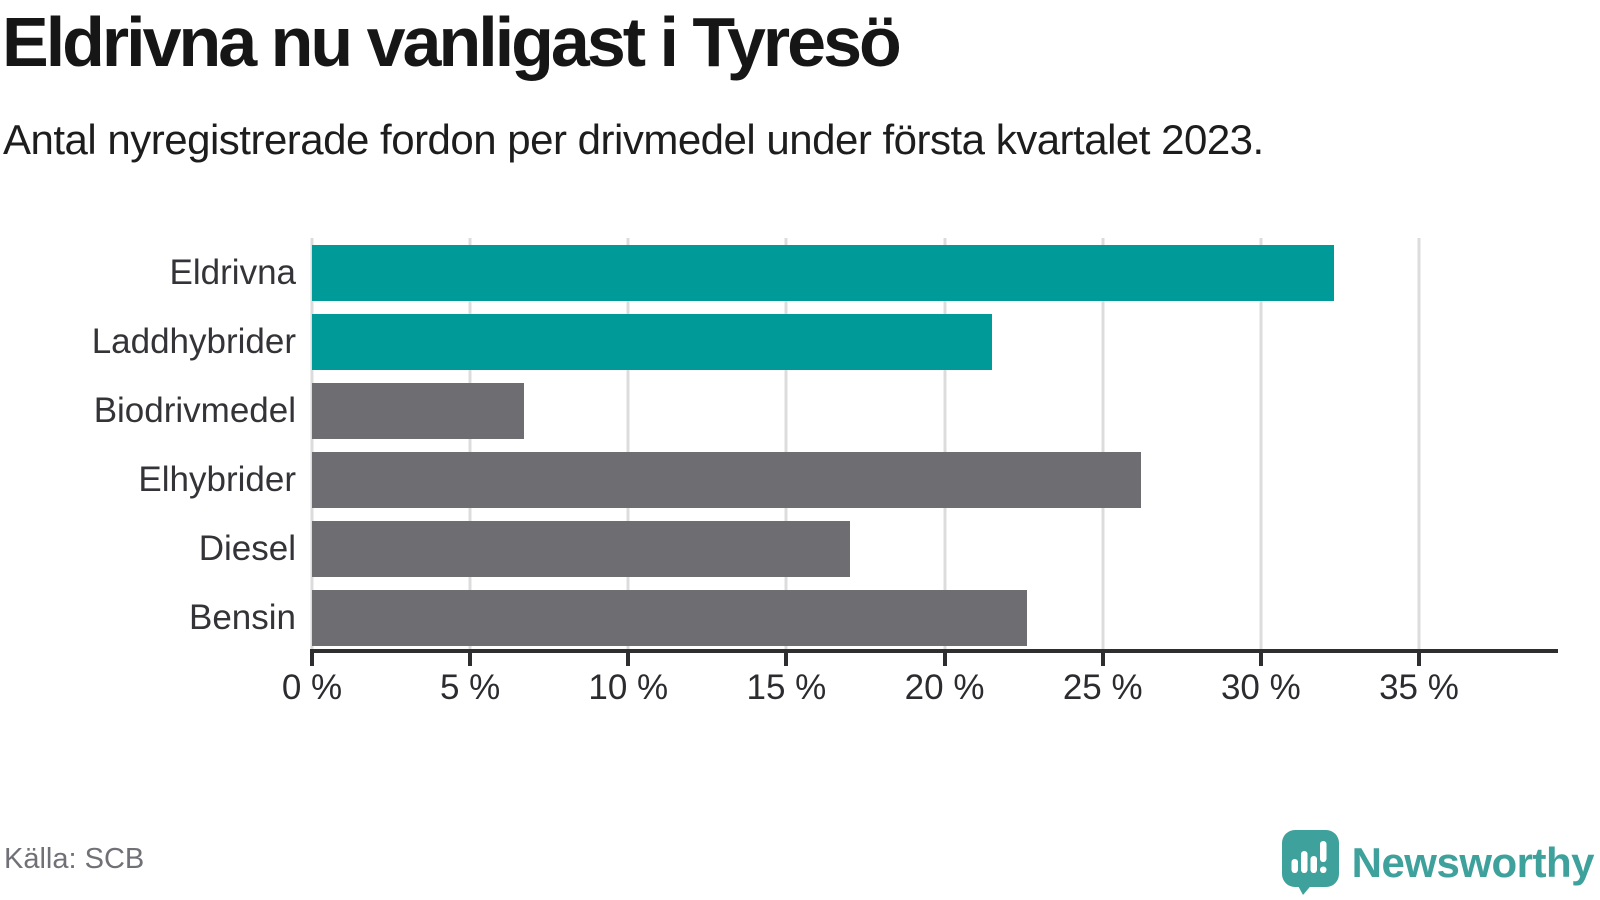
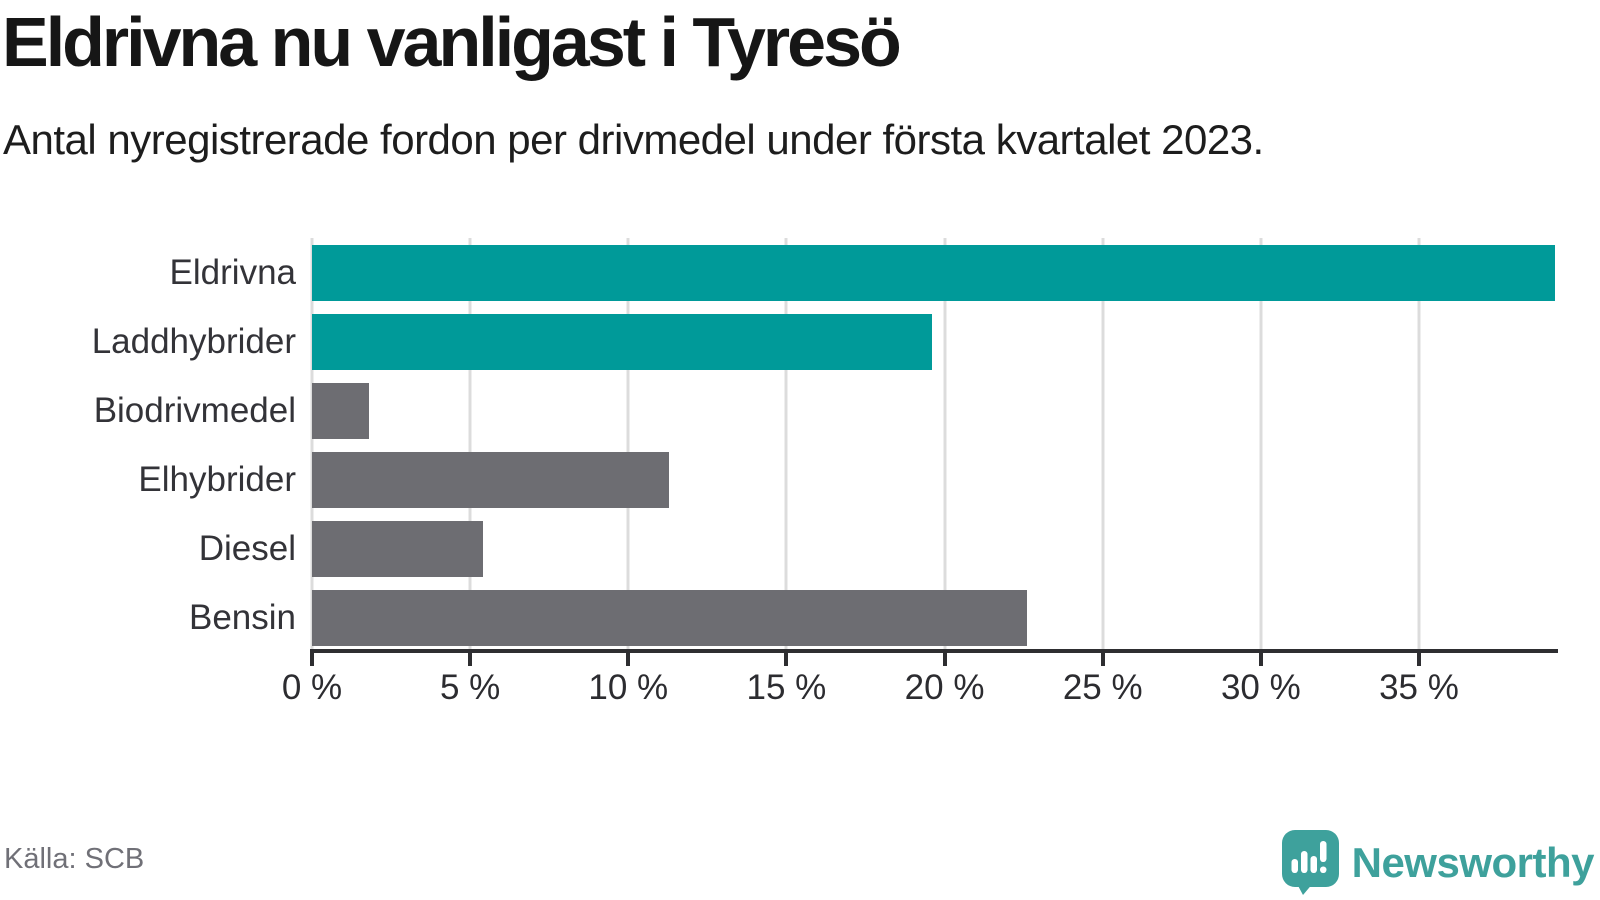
Eldrivna: 32.3% -> 39.3%
Laddhybrider: 21.5% -> 19.6%
Biodrivmedel: 6.7% -> 1.8%
Elhybrider: 26.2% -> 11.3%
Diesel: 17.0% -> 5.4%
